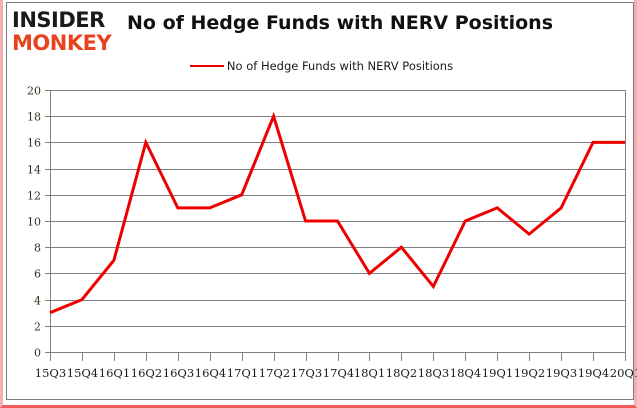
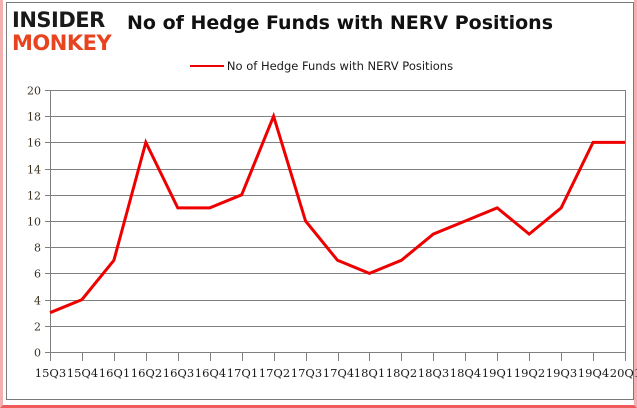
17Q4: 10 -> 7
18Q2: 8 -> 7
18Q3: 5 -> 9
